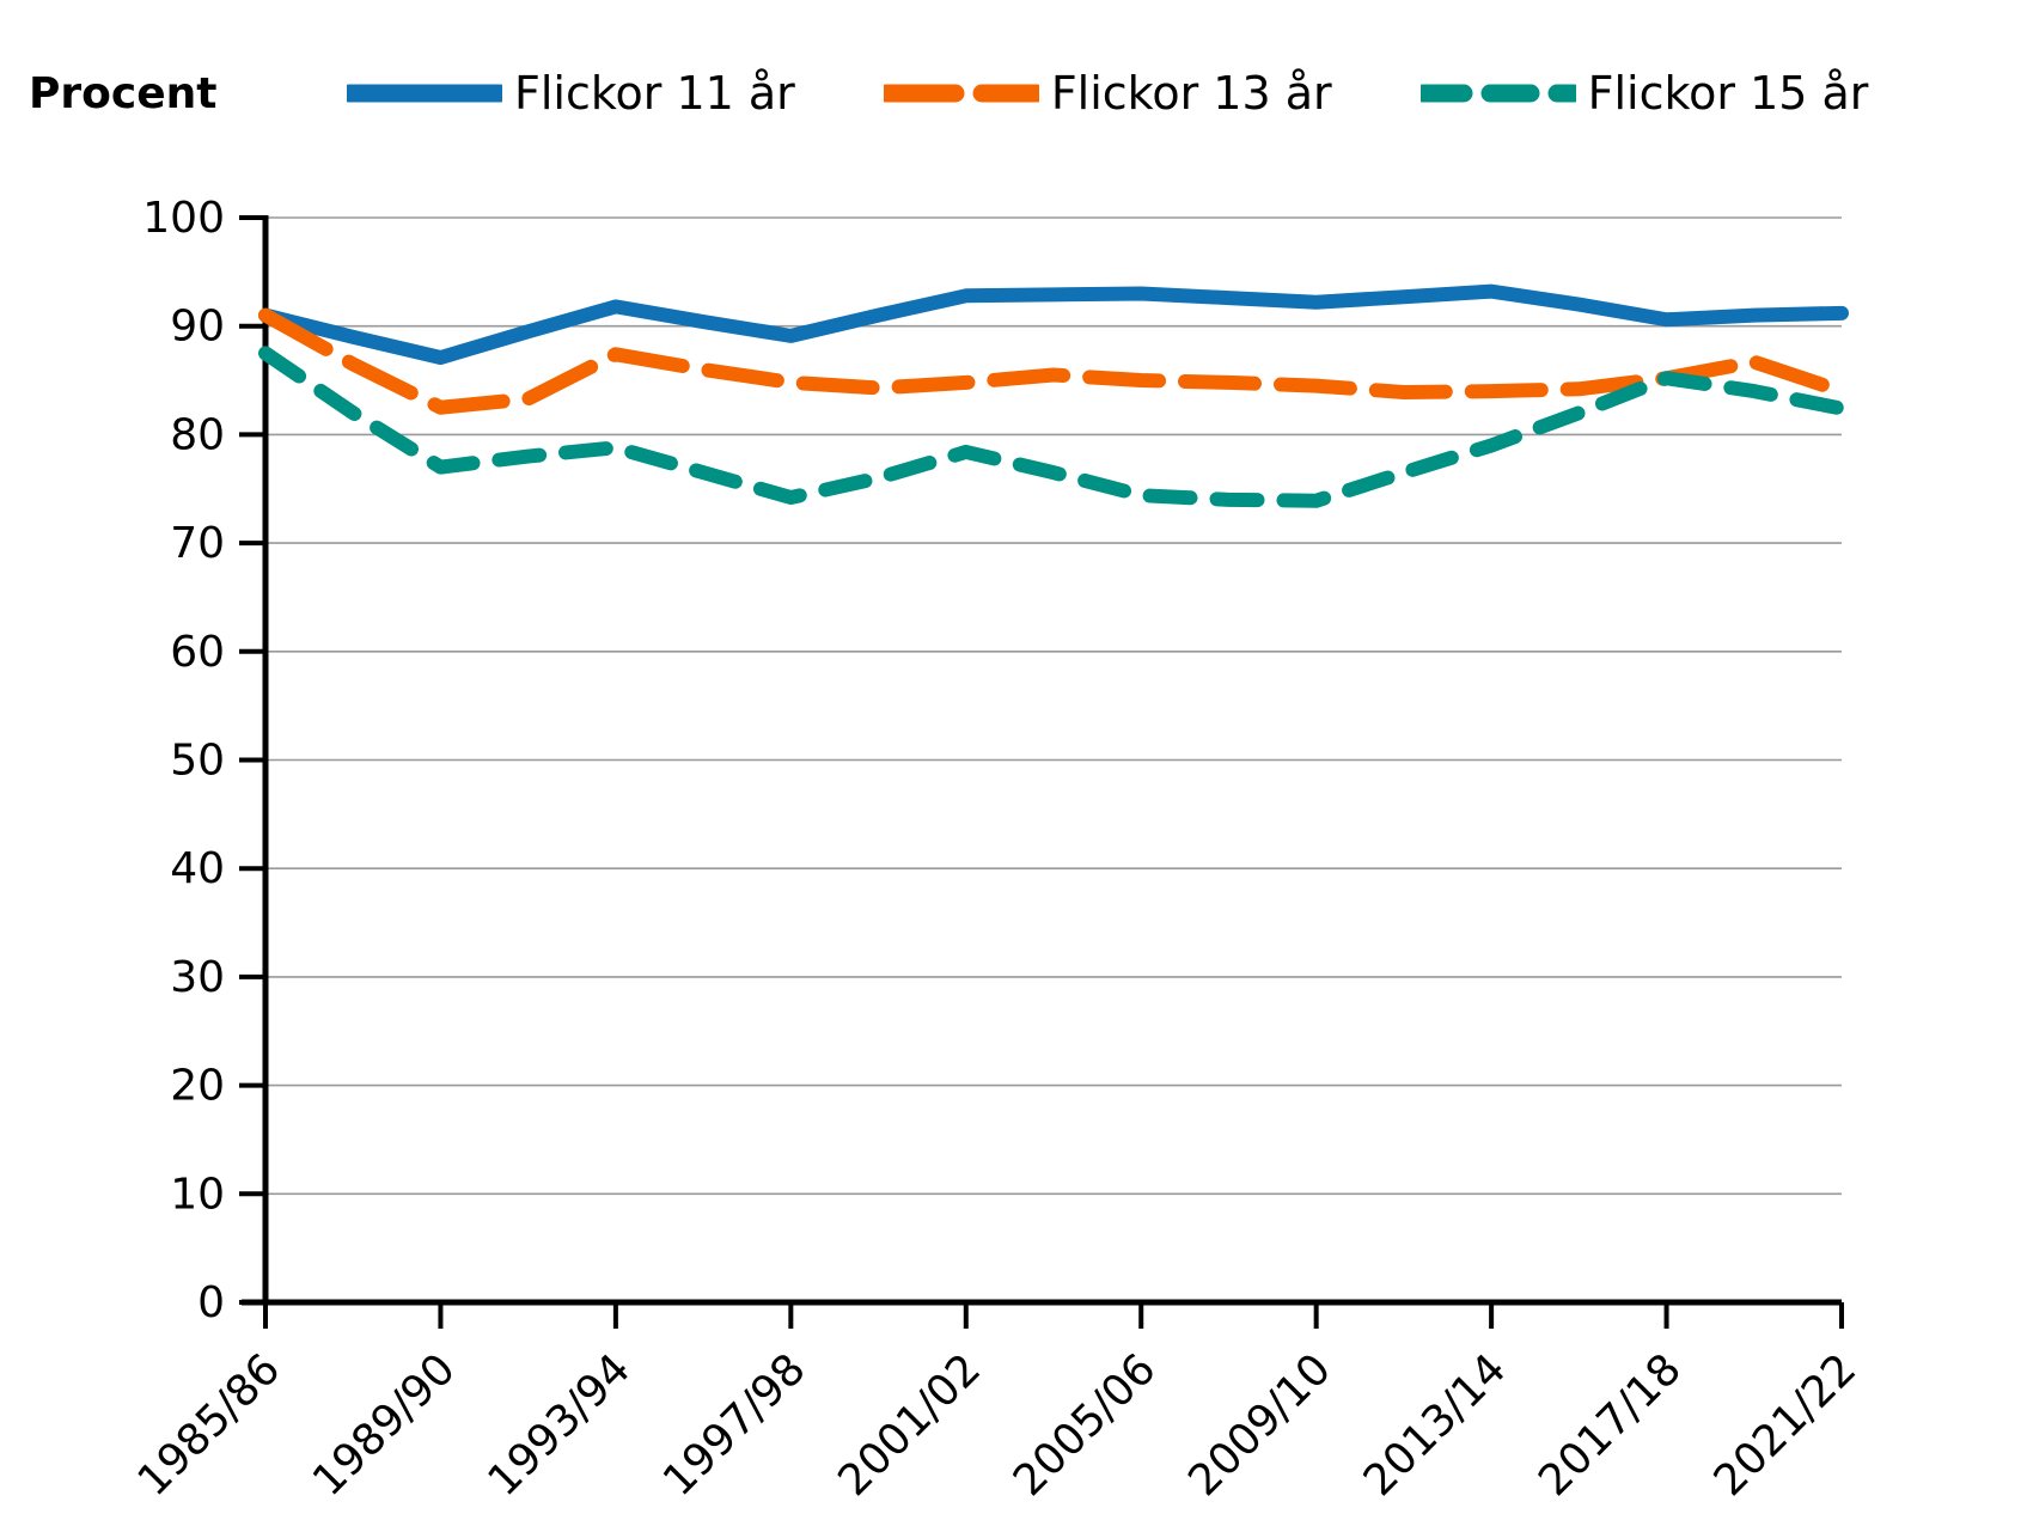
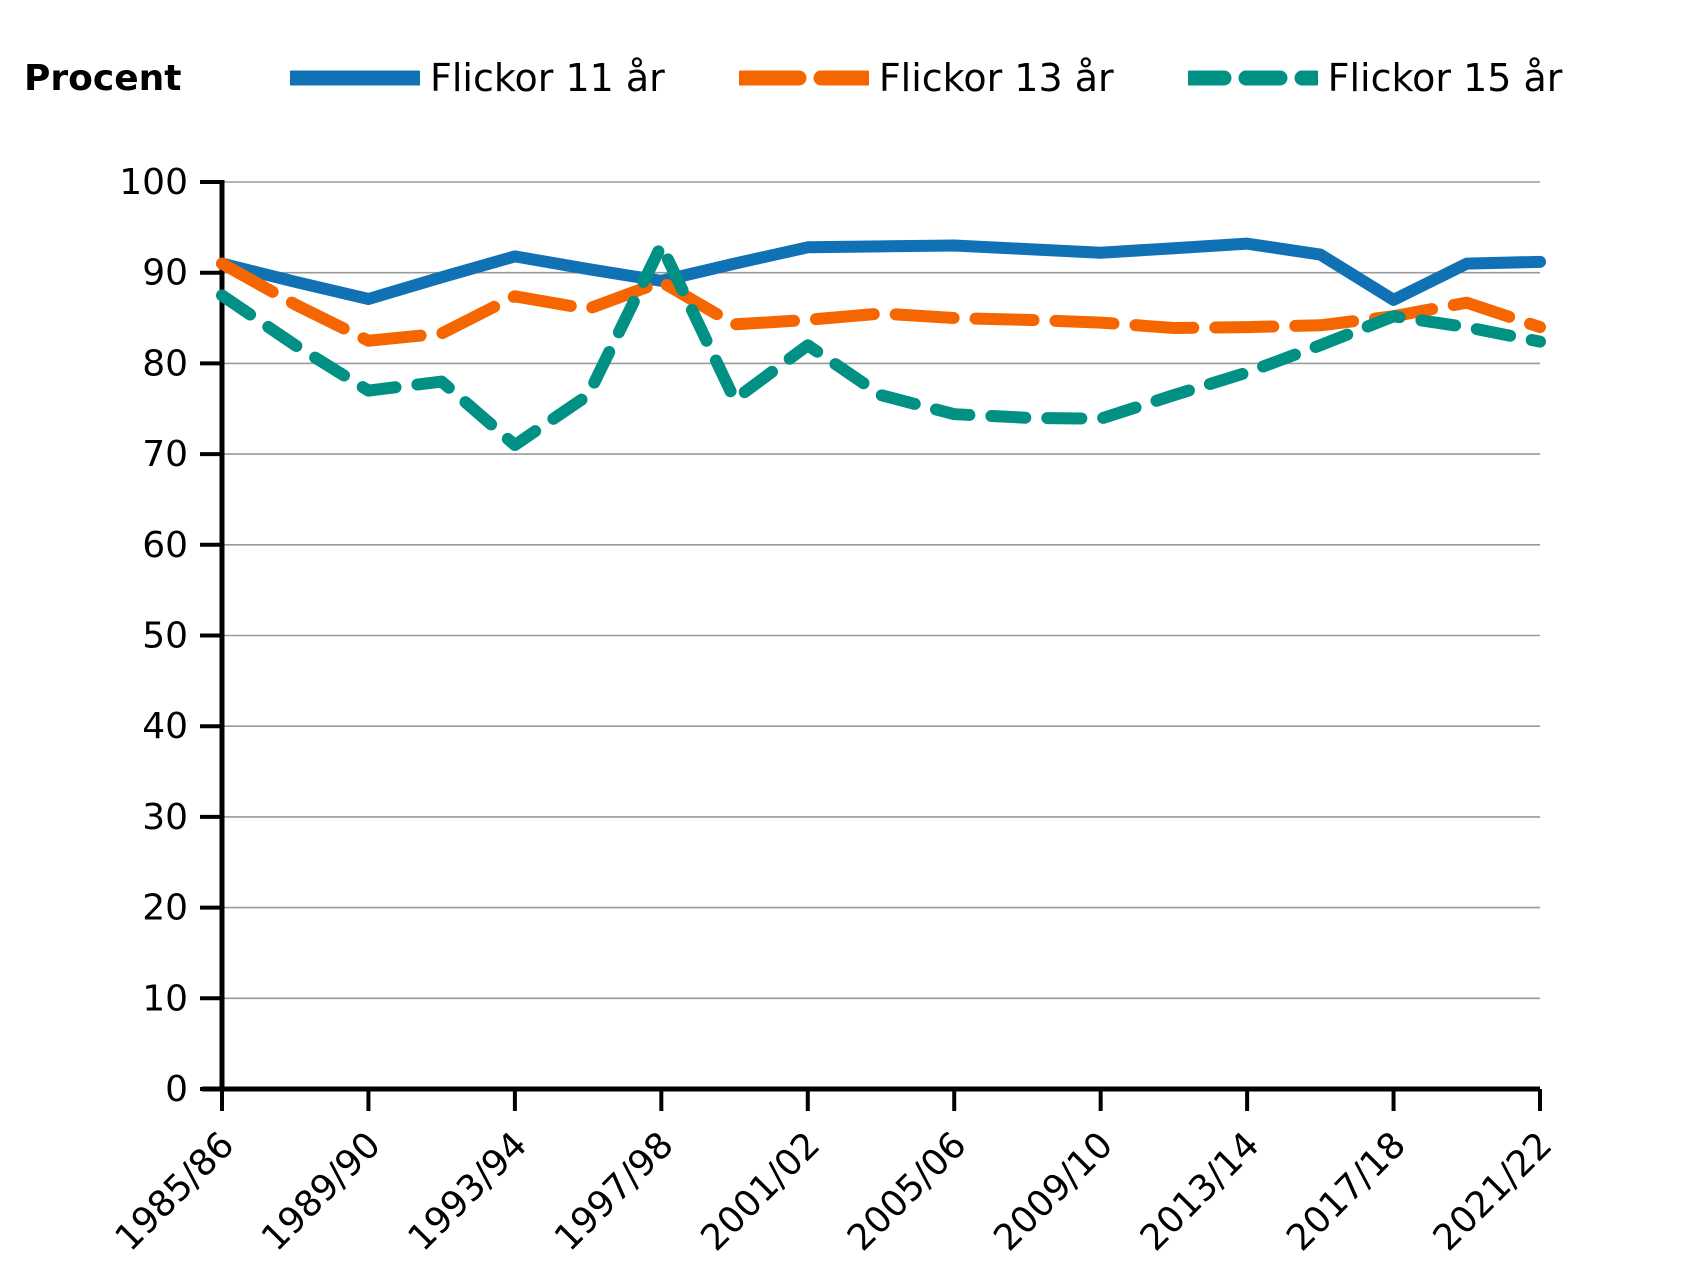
Flickor 15 år/1993/94: 79 -> 71
Flickor 13 år/1997/98: 85 -> 89
Flickor 15 år/1997/98: 74 -> 93
Flickor 15 år/2001/02: 78 -> 82
Flickor 11 år/2017/18: 91 -> 87
